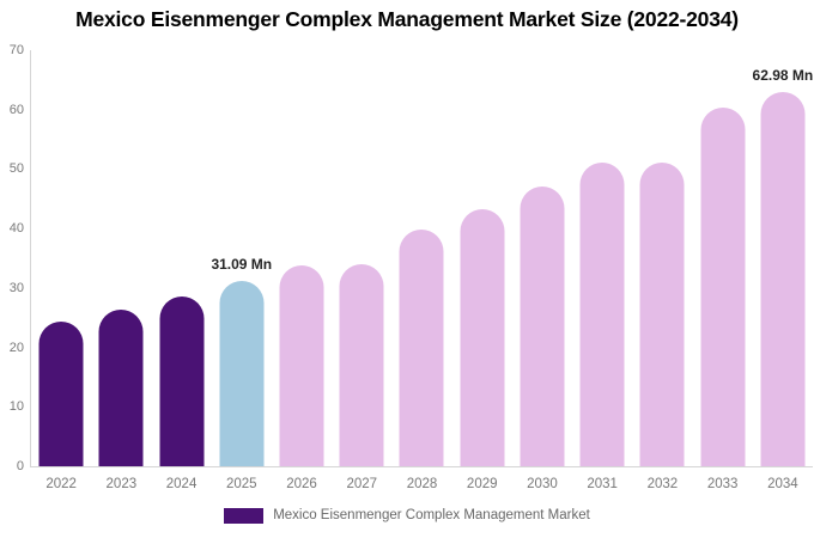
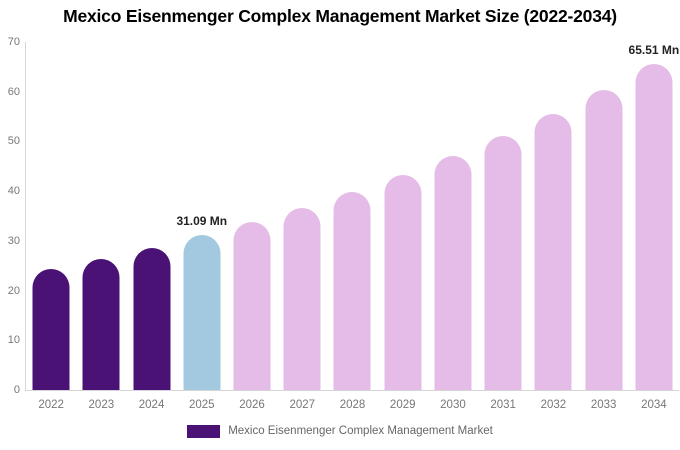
2027: 34 -> 37
2032: 51 -> 56
2034: 62.98 -> 65.51
